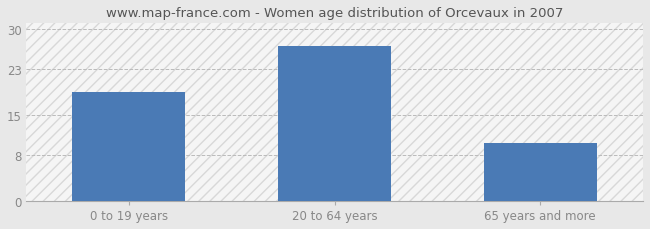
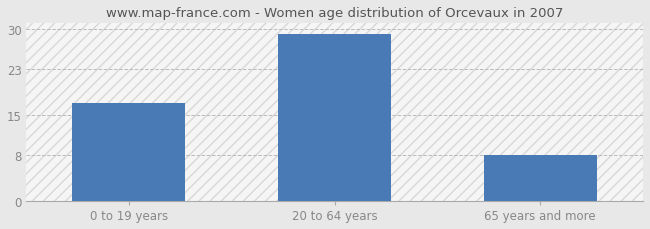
0 to 19 years: 19 -> 17
20 to 64 years: 27 -> 29
65 years and more: 10 -> 8
